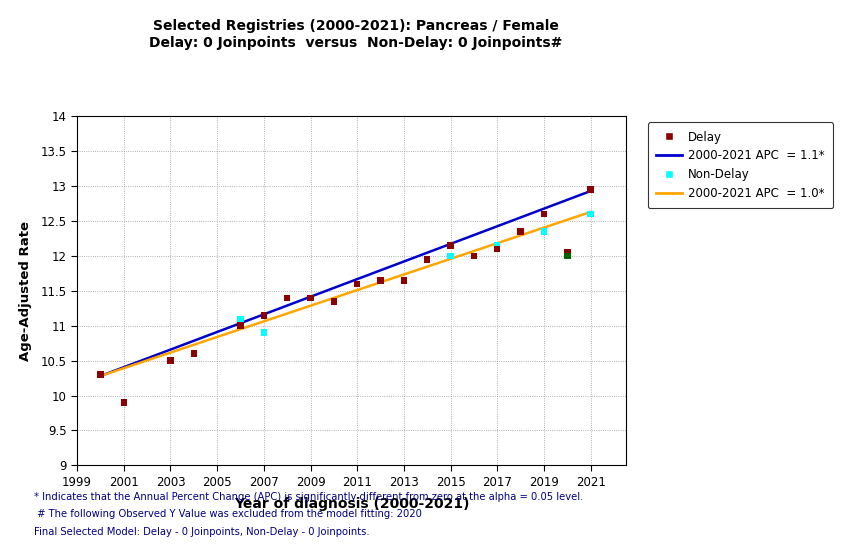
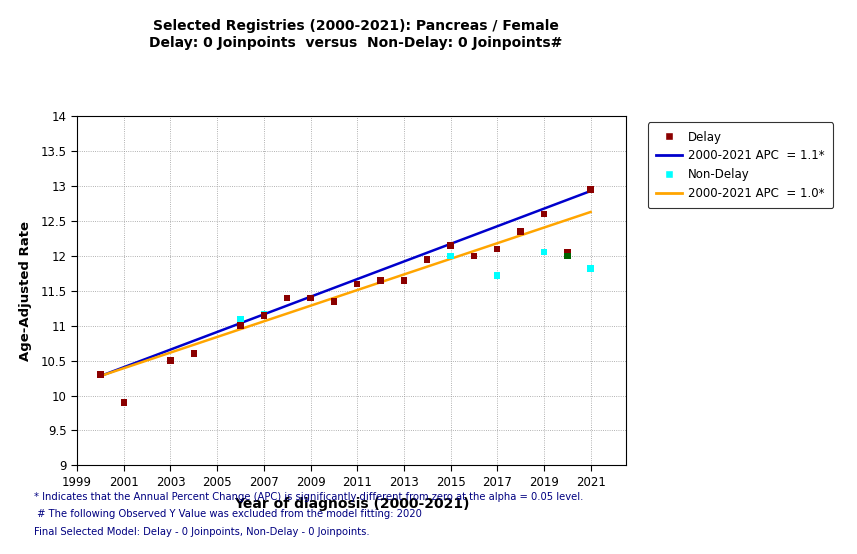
Non-Delay/2007: 10.90 -> 11.16
Non-Delay/2017: 12.15 -> 11.72
Non-Delay/2019: 12.35 -> 12.06
Non-Delay/2021: 12.60 -> 11.82
